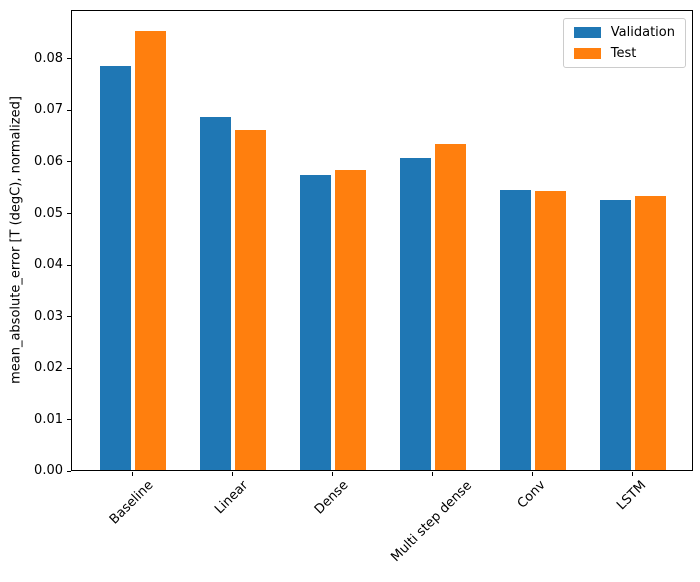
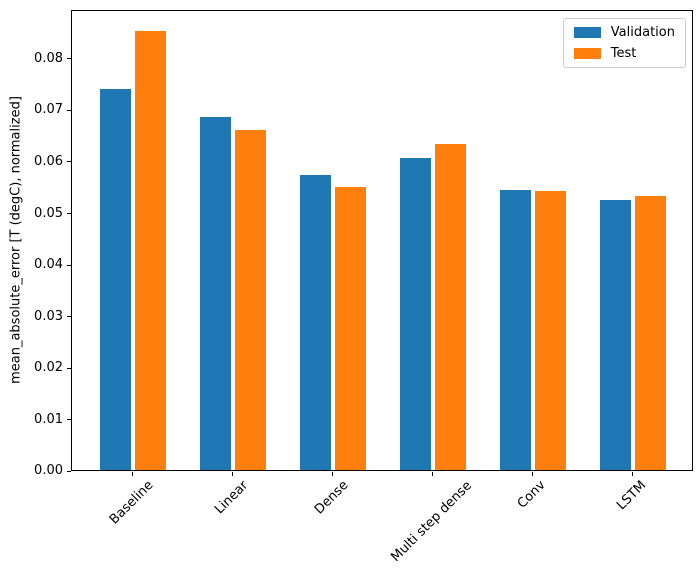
Validation/Baseline: 0.079 -> 0.074
Test/Dense: 0.058 -> 0.055
